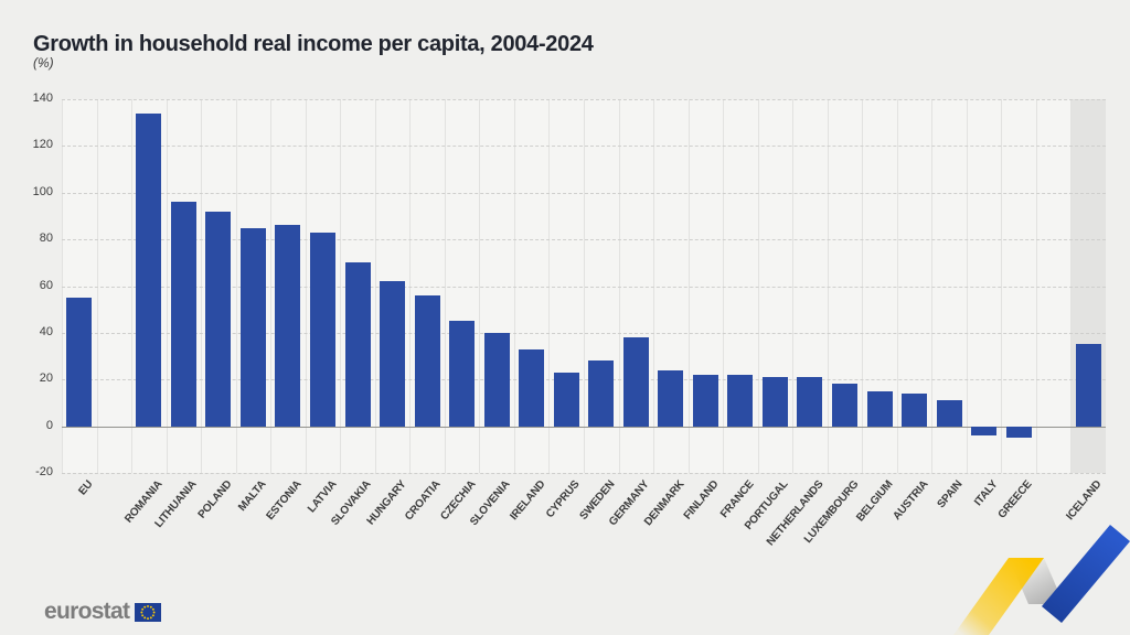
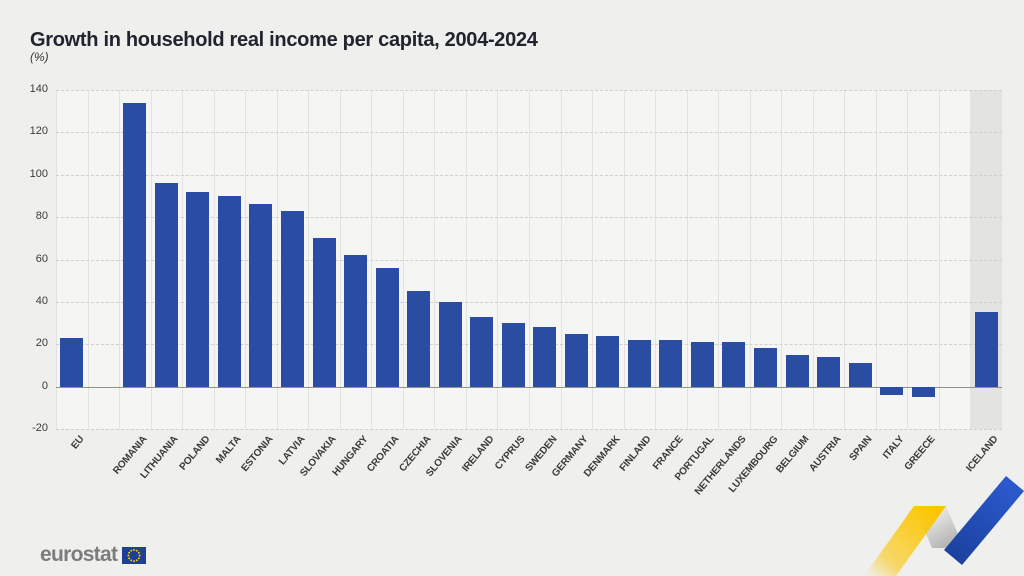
EU: 55 -> 23
MALTA: 85 -> 90
CYPRUS: 23 -> 30
GERMANY: 38 -> 25
